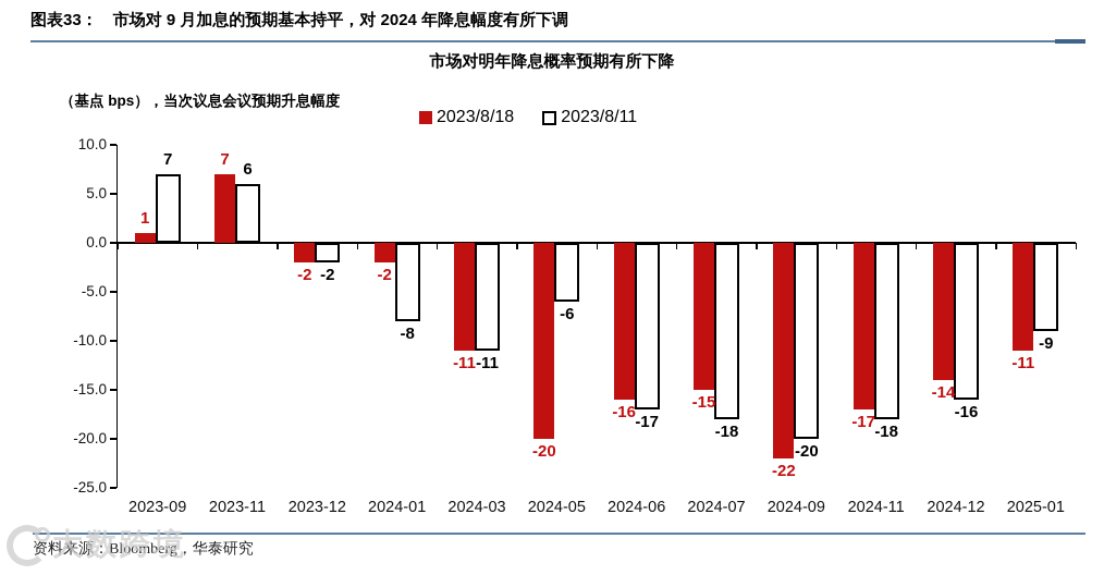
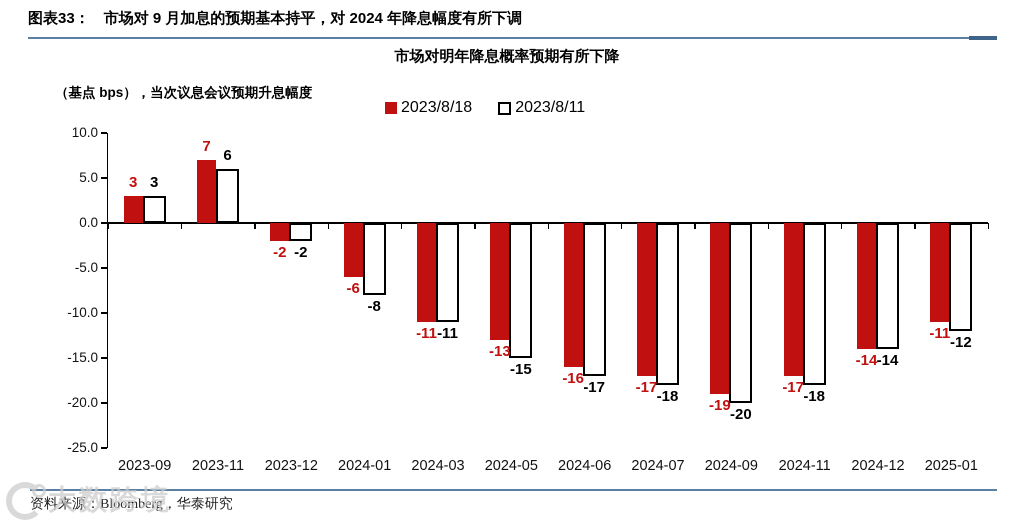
2023/8/18/2023-09: 1 -> 3
2023/8/11/2023-09: 7 -> 3
2023/8/18/2024-01: -2 -> -6
2023/8/18/2024-05: -20 -> -13
2023/8/11/2024-05: -6 -> -15
2023/8/18/2024-07: -15 -> -17
2023/8/18/2024-09: -22 -> -19
2023/8/11/2024-12: -16 -> -14
2023/8/11/2025-01: -9 -> -12
